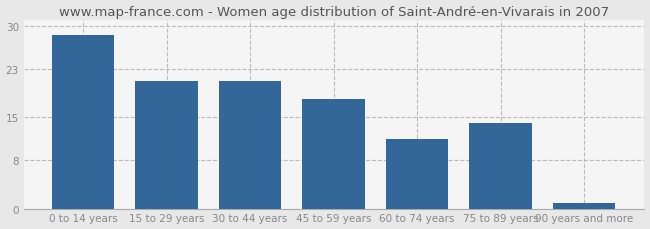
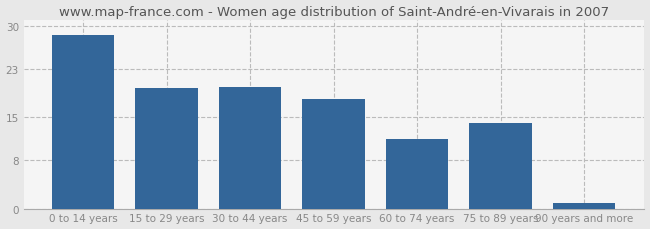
15 to 29 years: 21.0 -> 19.8
30 to 44 years: 21.0 -> 20.0
